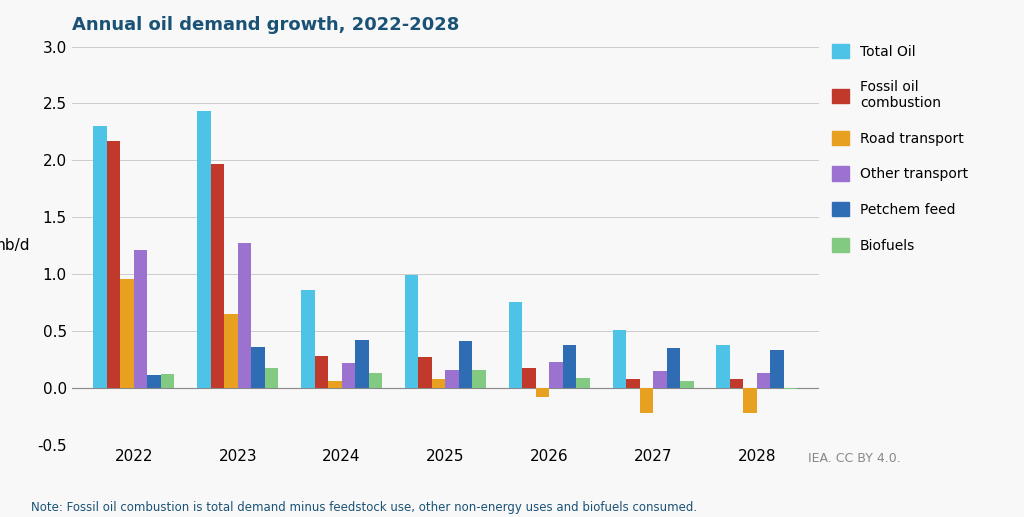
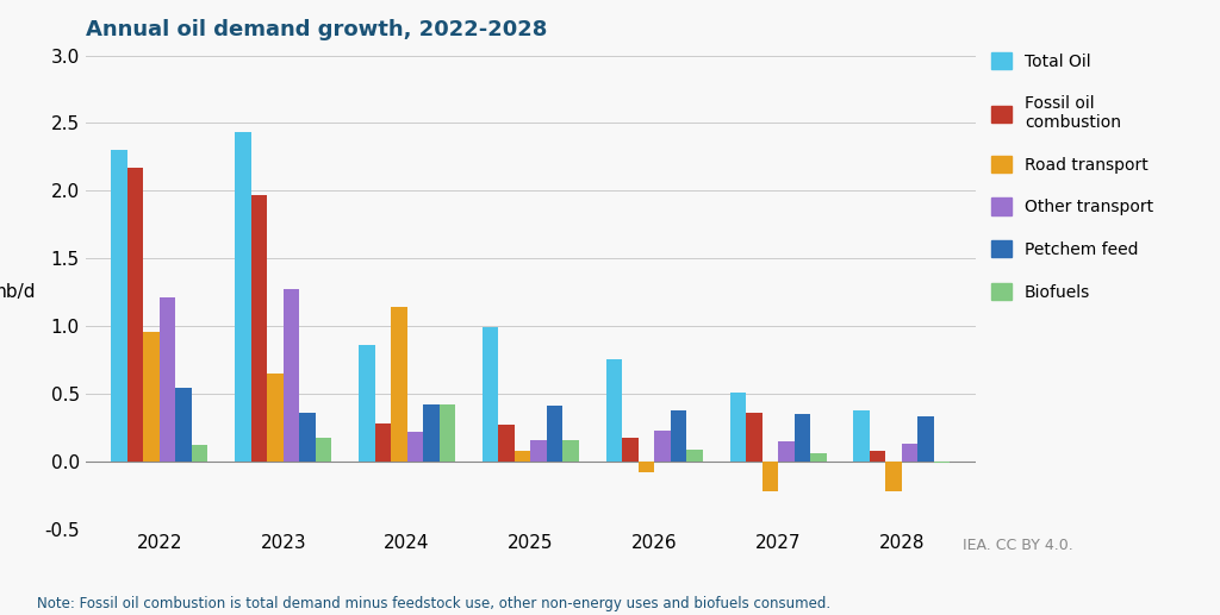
Petchem feed/2022: 0.11 -> 0.54
Road transport/2024: 0.06 -> 1.14
Biofuels/2024: 0.13 -> 0.42
Fossil oil combustion/2027: 0.08 -> 0.36
